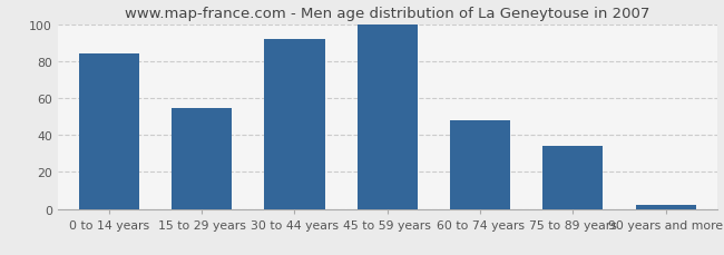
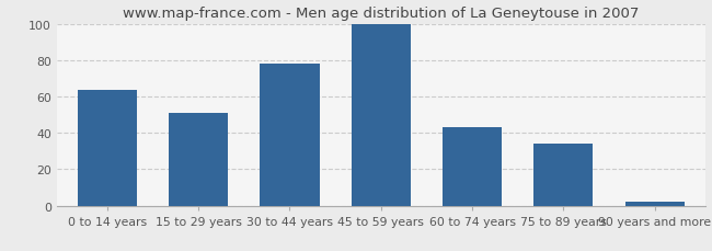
0 to 14 years: 84 -> 64
15 to 29 years: 55 -> 51
30 to 44 years: 92 -> 78
60 to 74 years: 48 -> 43
